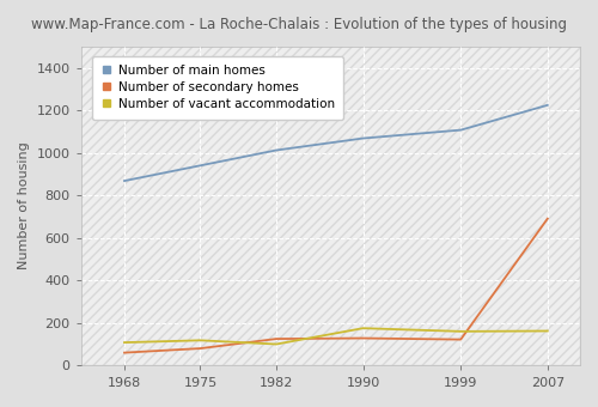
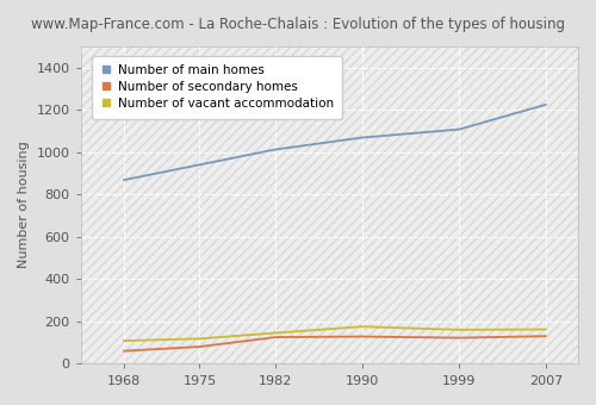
Number of vacant accommodation/1982: 100 -> 140
Number of secondary homes/2007: 690 -> 130
